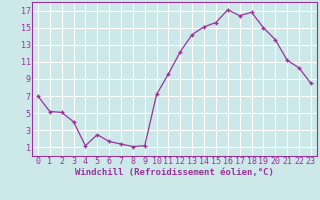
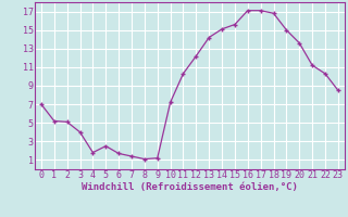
4: 1.2 -> 1.8
11: 9.6 -> 10.3
17: 16.4 -> 17.1
